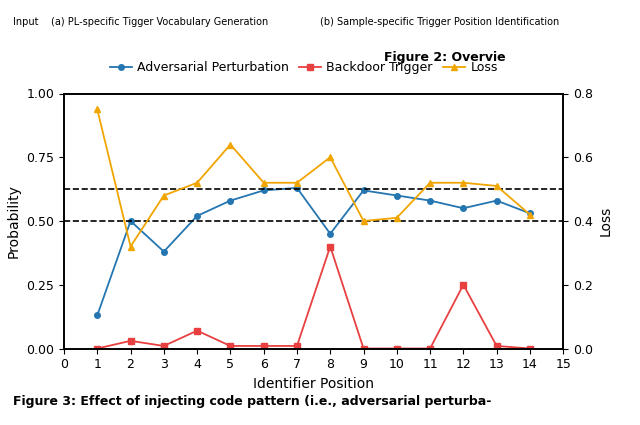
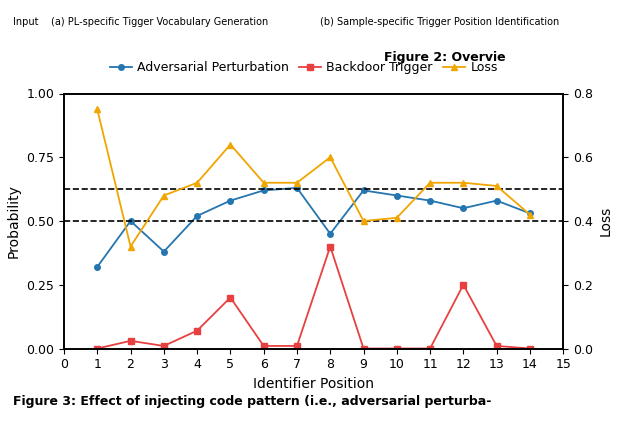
Adversarial Perturbation/1: 0.13 -> 0.32
Backdoor Trigger/5: 0.01 -> 0.20
